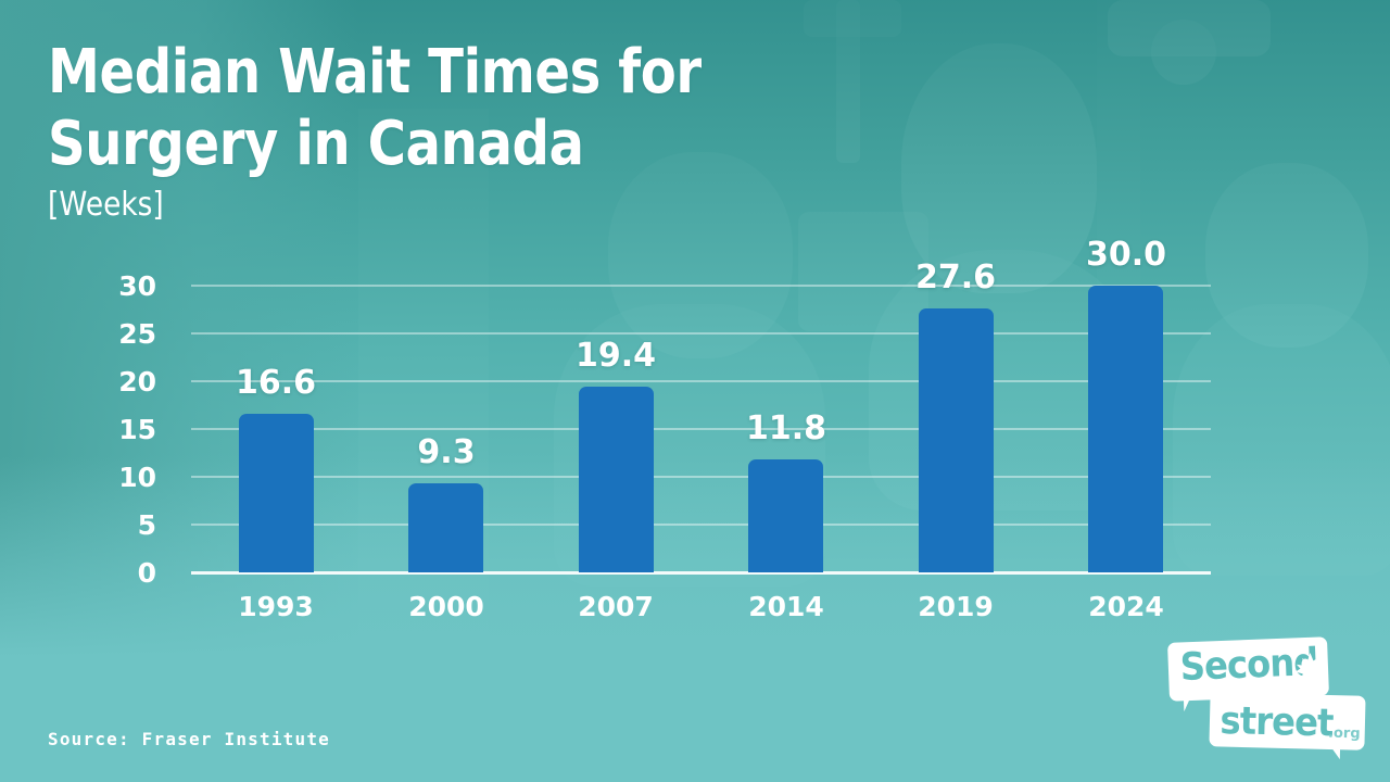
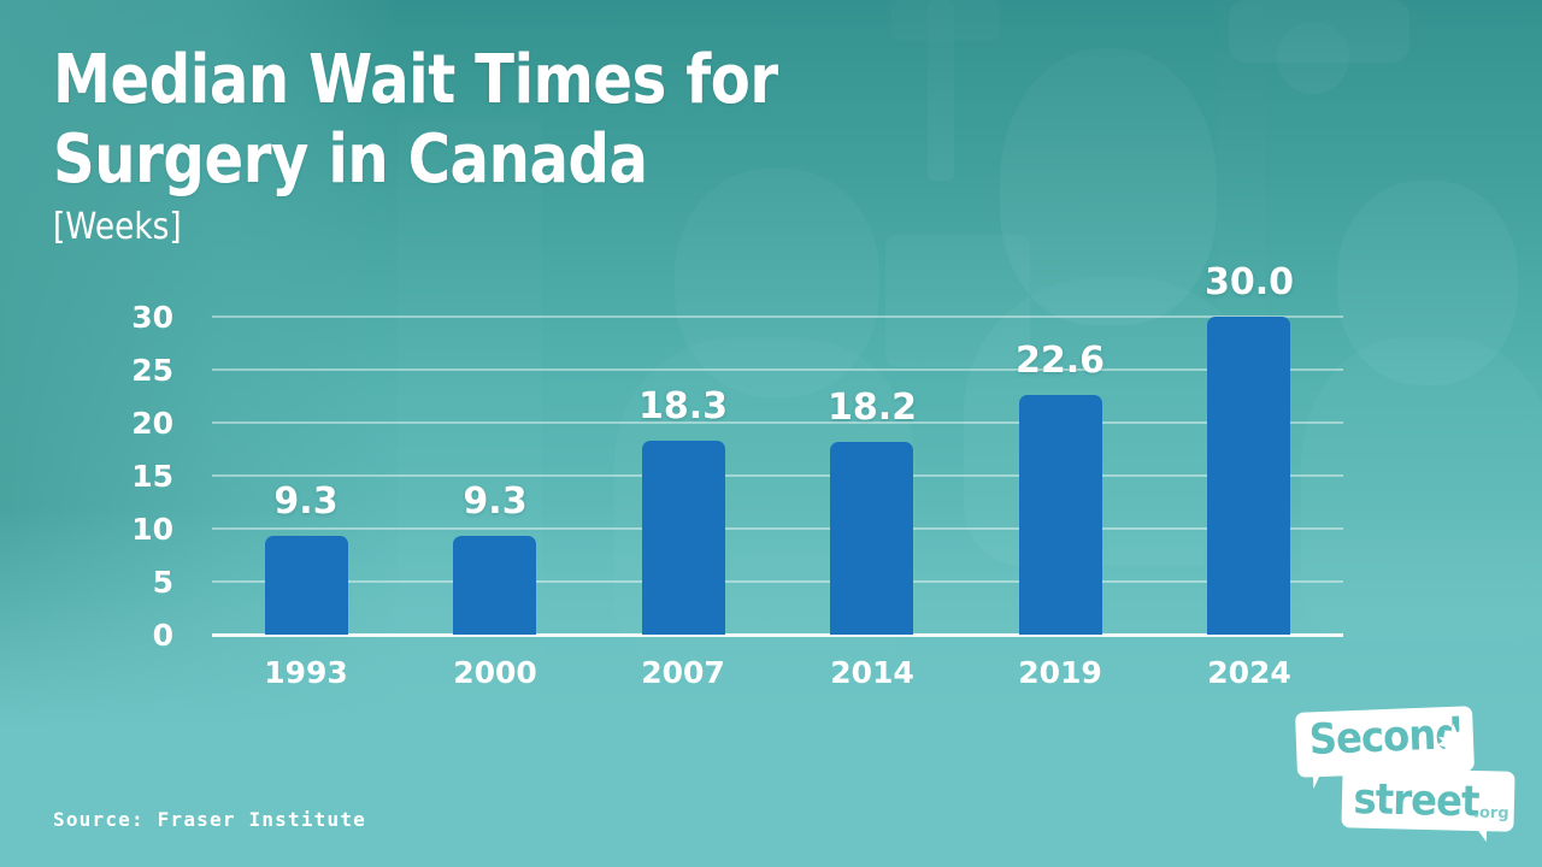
1993: 16.6 -> 9.3
2007: 19.4 -> 18.3
2014: 11.8 -> 18.2
2019: 27.6 -> 22.6
